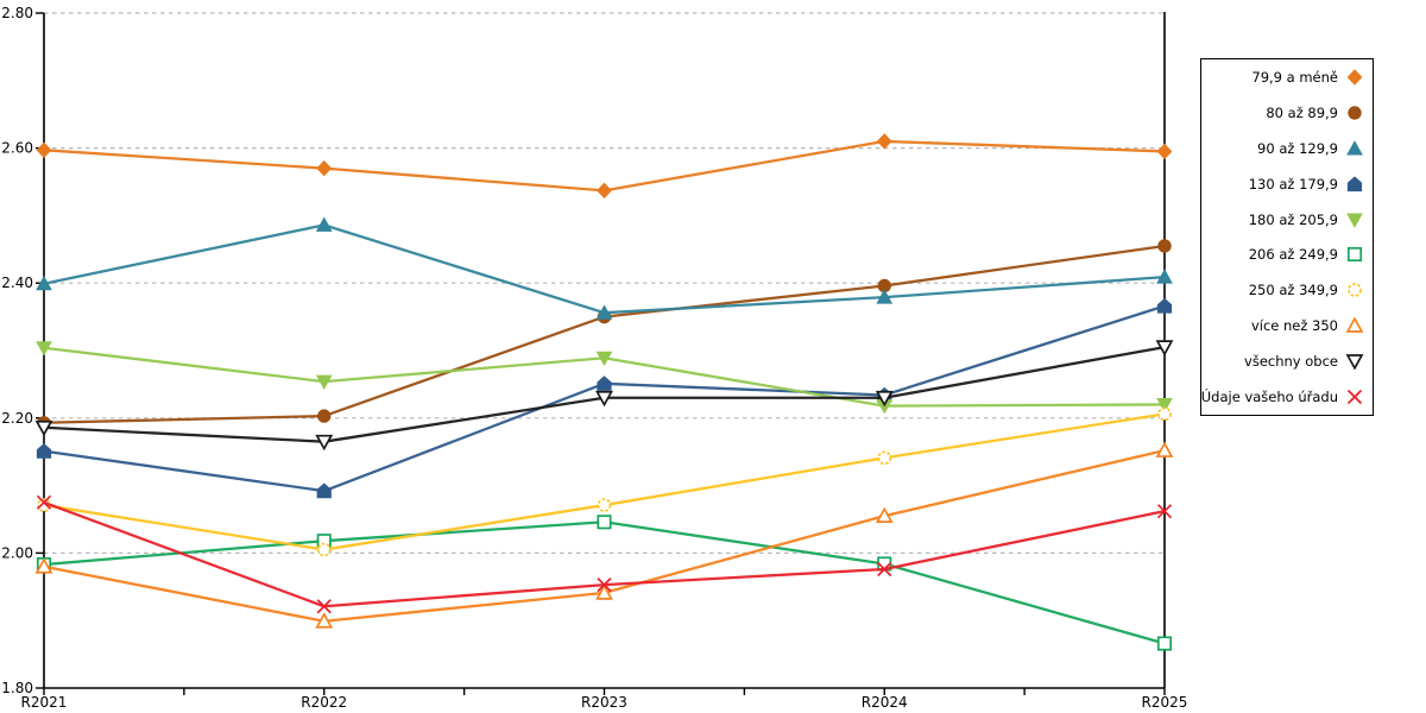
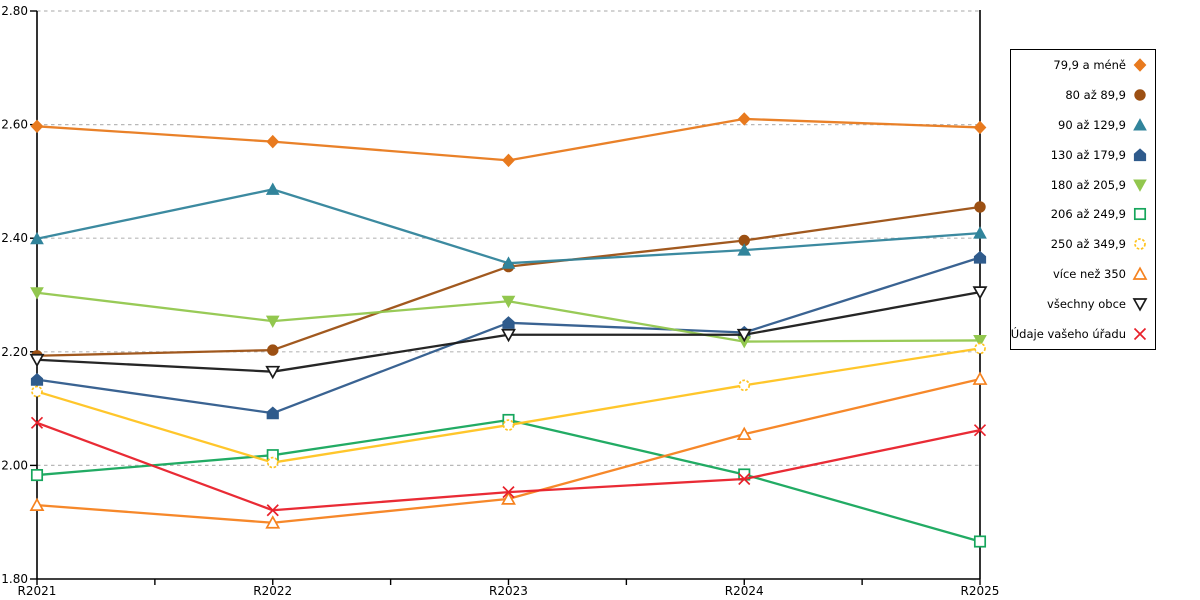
250 až 349,9/R2021: 2.07 -> 2.13
více než 350/R2021: 1.98 -> 1.93
206 až 249,9/R2023: 2.05 -> 2.08
